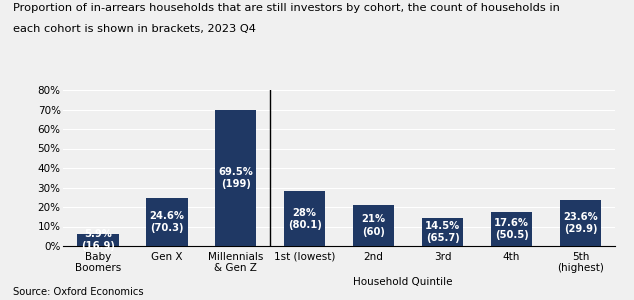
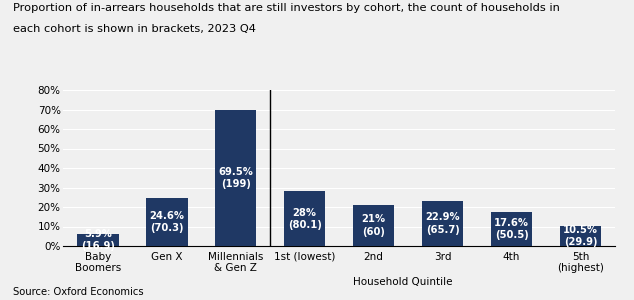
3rd: 14.5% -> 22.9%
5th (highest): 23.6% -> 10.5%
